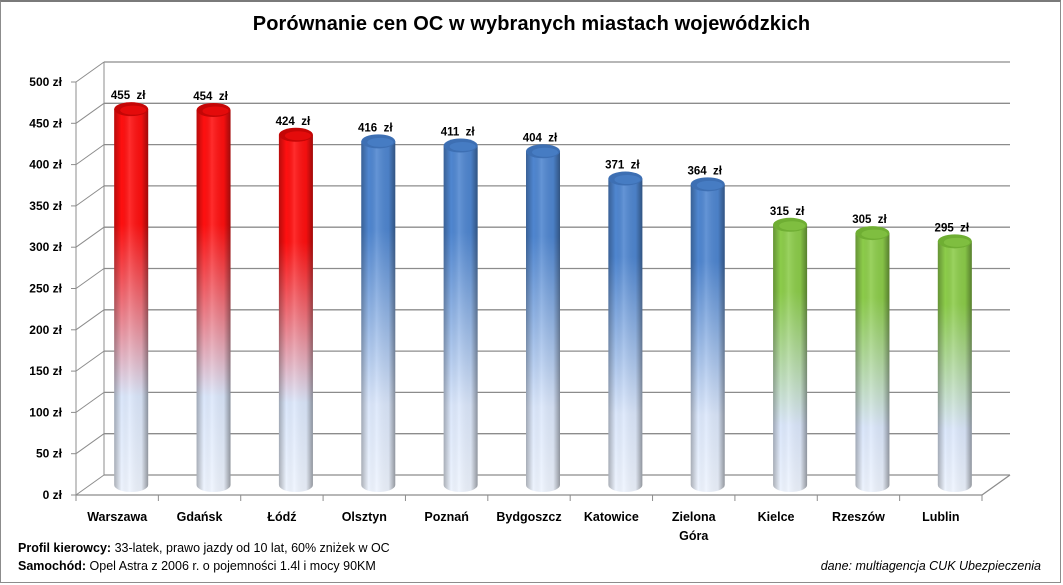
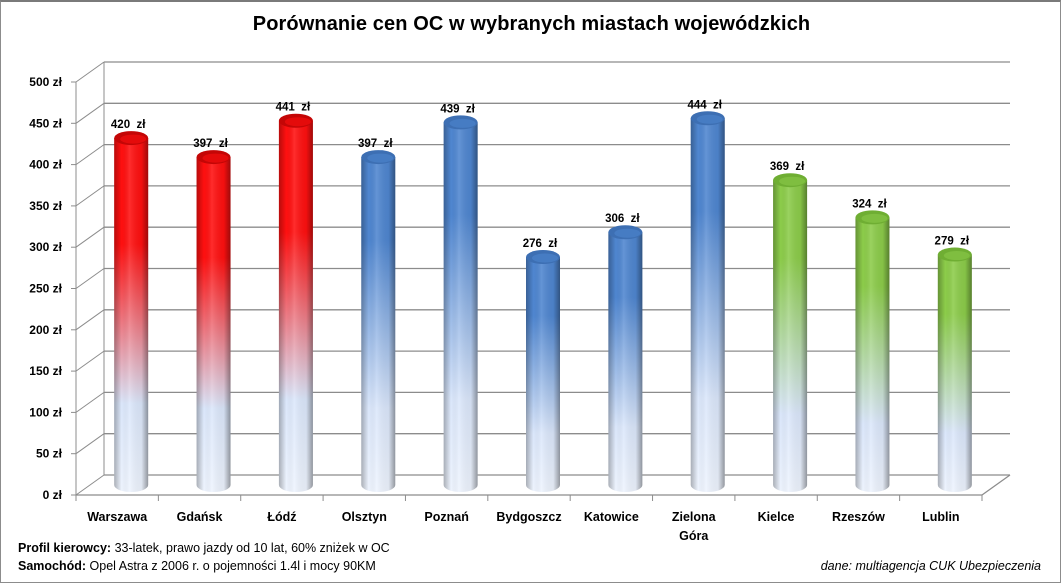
Warszawa: 455 -> 420
Gdańsk: 454 -> 397
Łódź: 424 -> 441
Olsztyn: 416 -> 397
Poznań: 411 -> 439
Bydgoszcz: 404 -> 276
Katowice: 371 -> 306
Zielona Góra: 364 -> 444
Kielce: 315 -> 369
Rzeszów: 305 -> 324
Lublin: 295 -> 279
